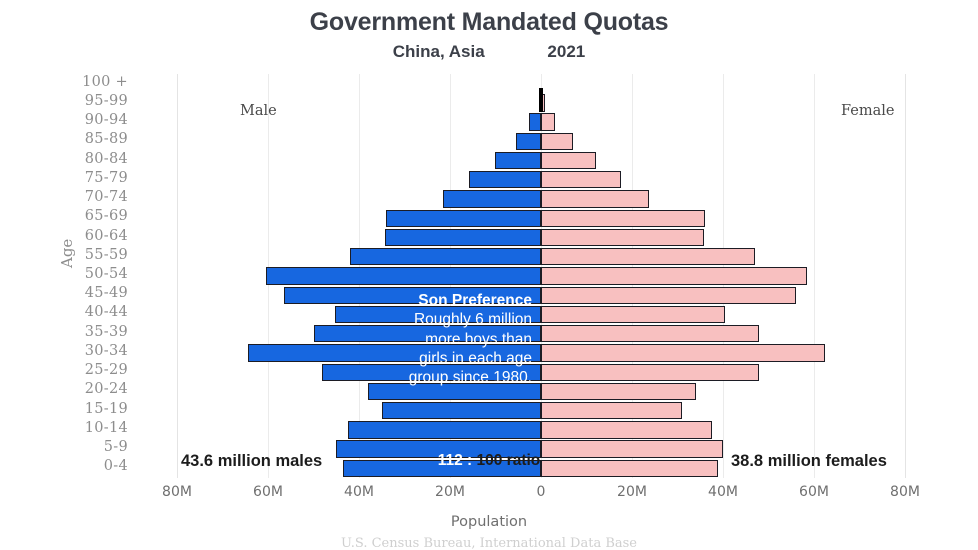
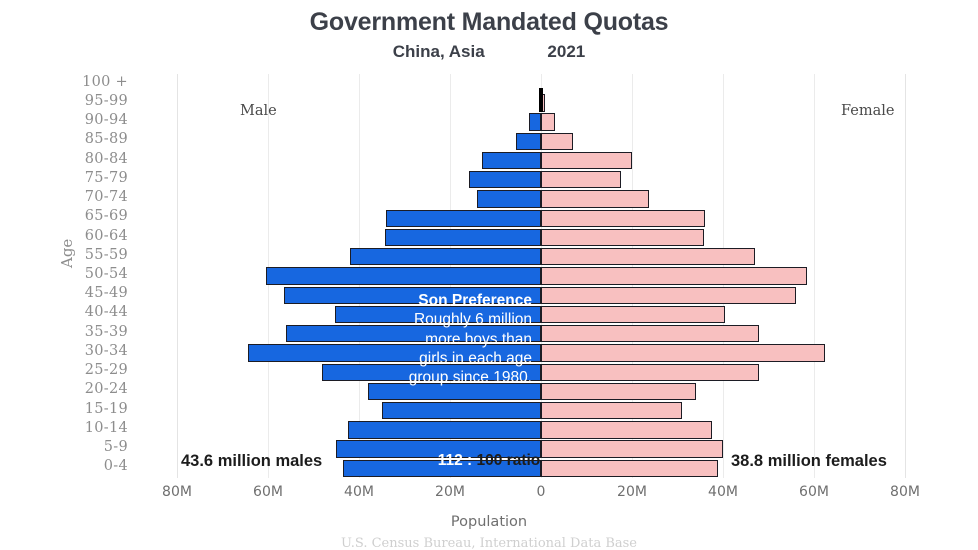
Male/80-84: 10M -> 13M
Female/80-84: 12M -> 20M
Male/70-74: 22M -> 14M
Male/35-39: 50M -> 56M
